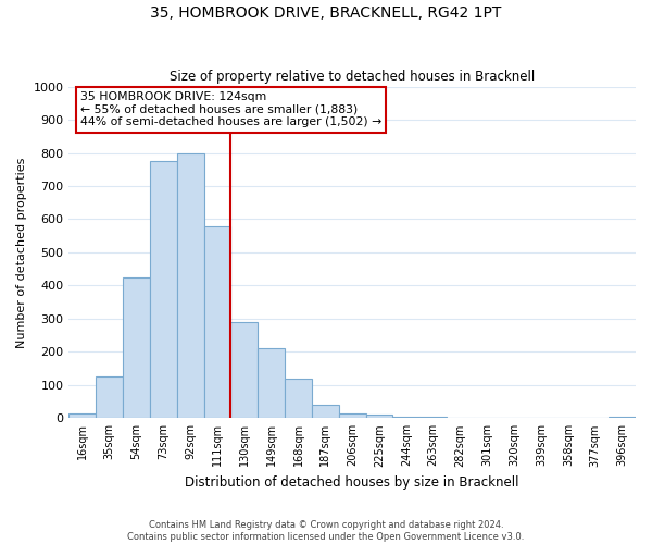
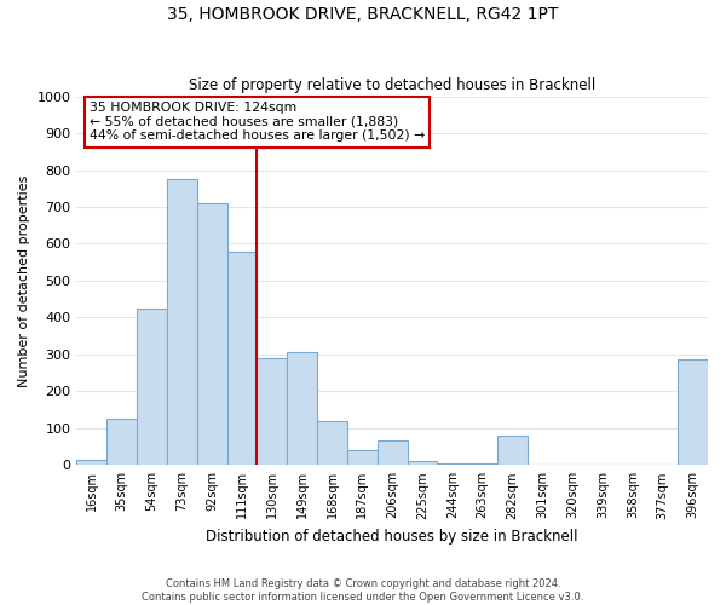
92sqm: 800 -> 710
149sqm: 210 -> 305
206sqm: 15 -> 65
282sqm: 2 -> 80
396sqm: 5 -> 285
